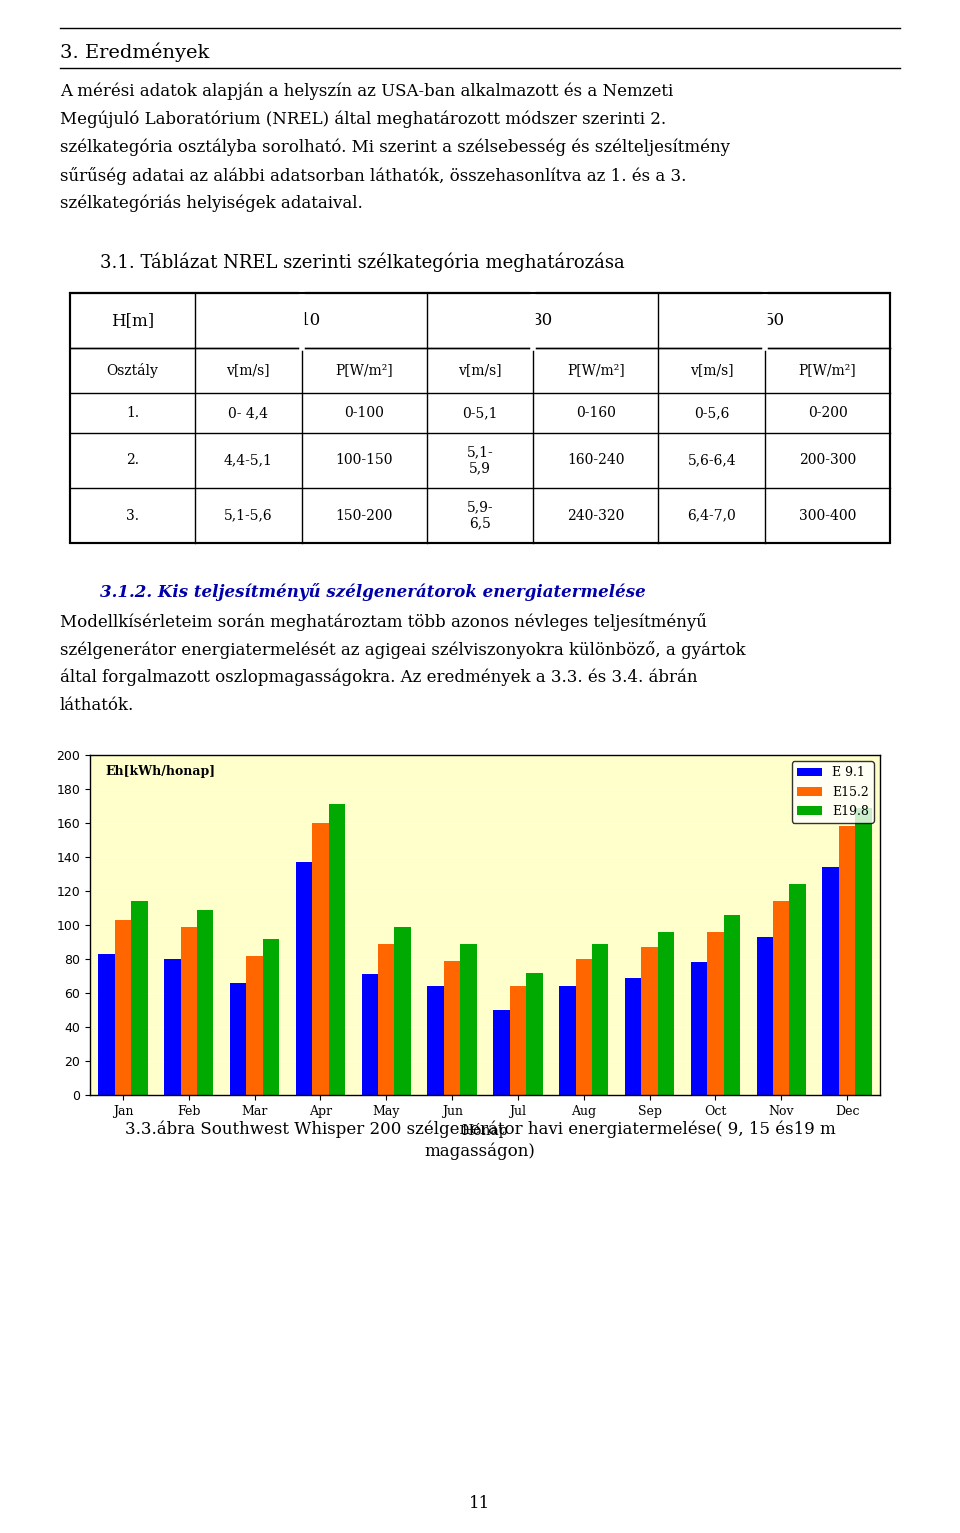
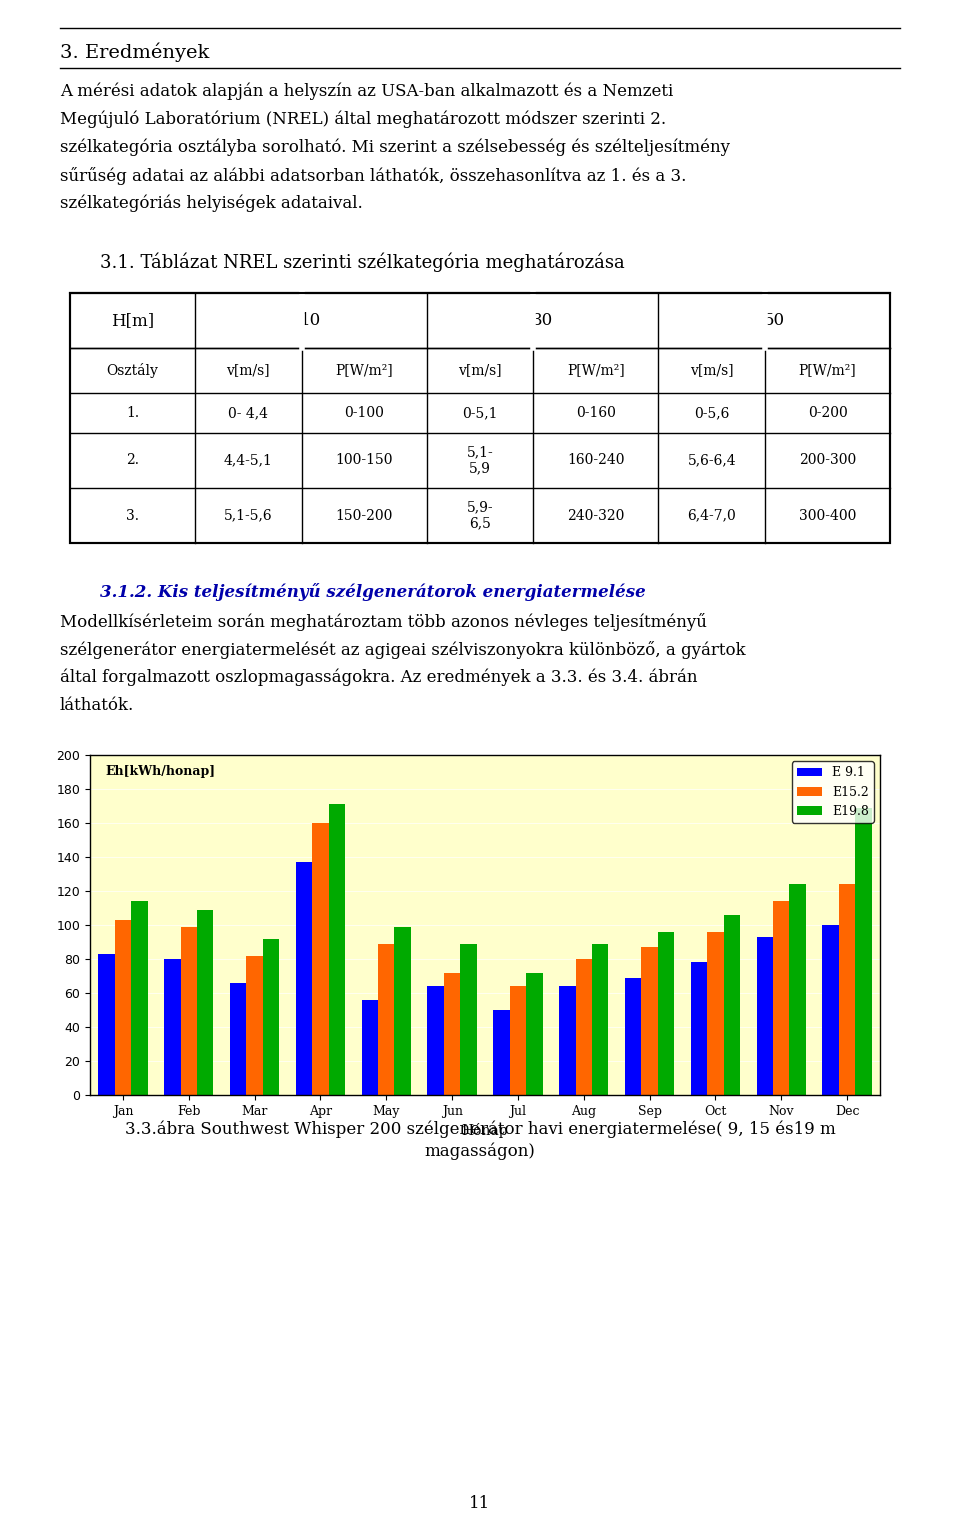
E 9.1/May: 71 -> 56
E15.2/Jun: 79 -> 72
E 9.1/Dec: 134 -> 100
E15.2/Dec: 158 -> 124
